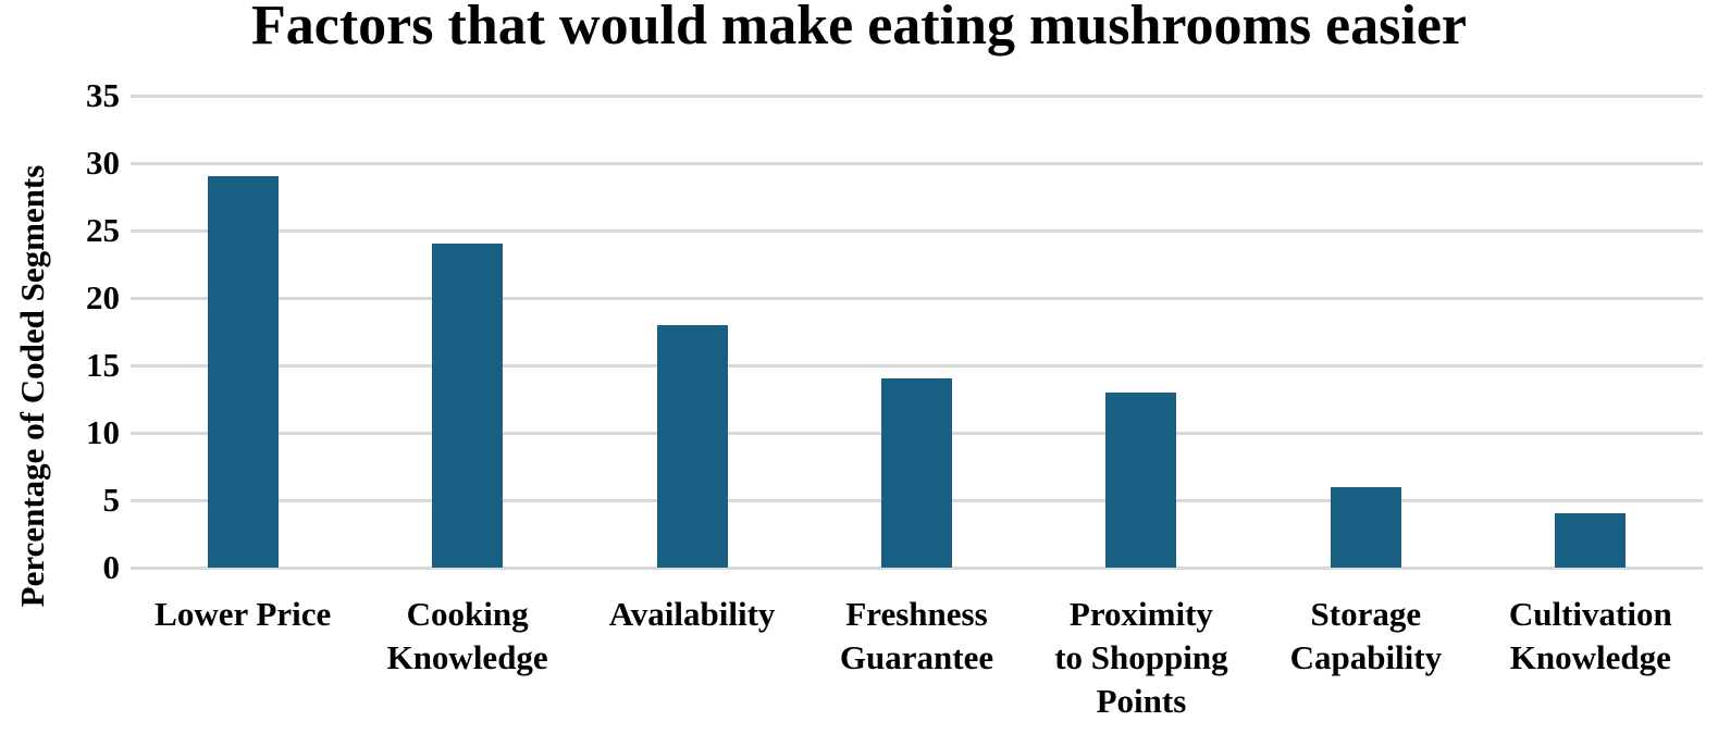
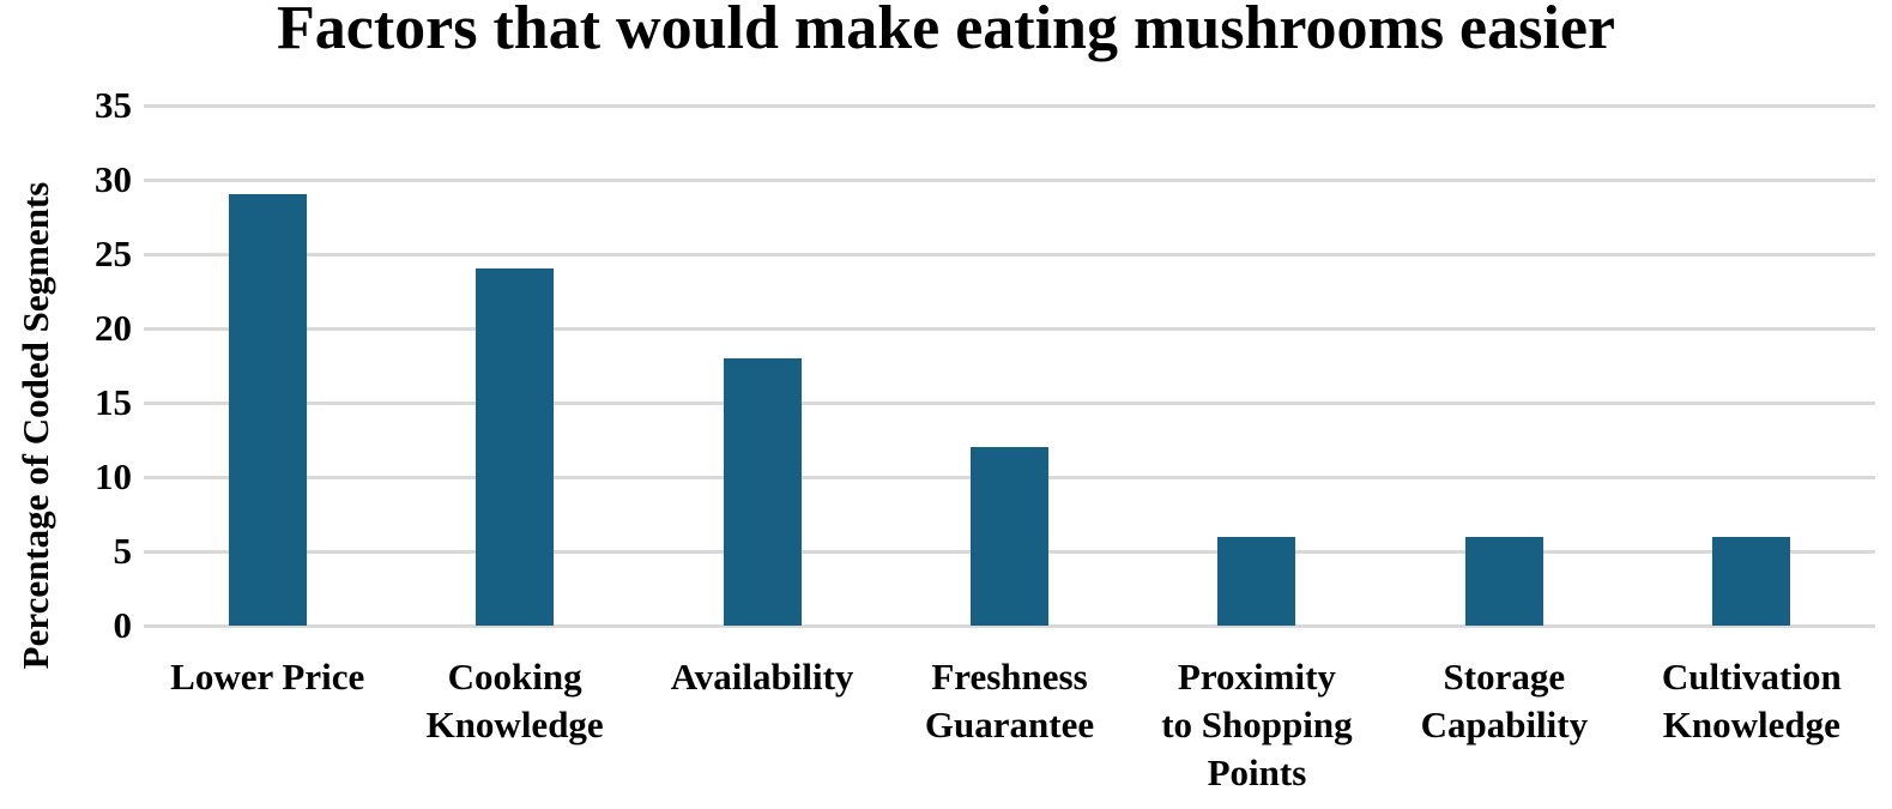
Freshness Guarantee: 14 -> 12
Proximity to Shopping Points: 13 -> 6
Cultivation Knowledge: 4 -> 6
